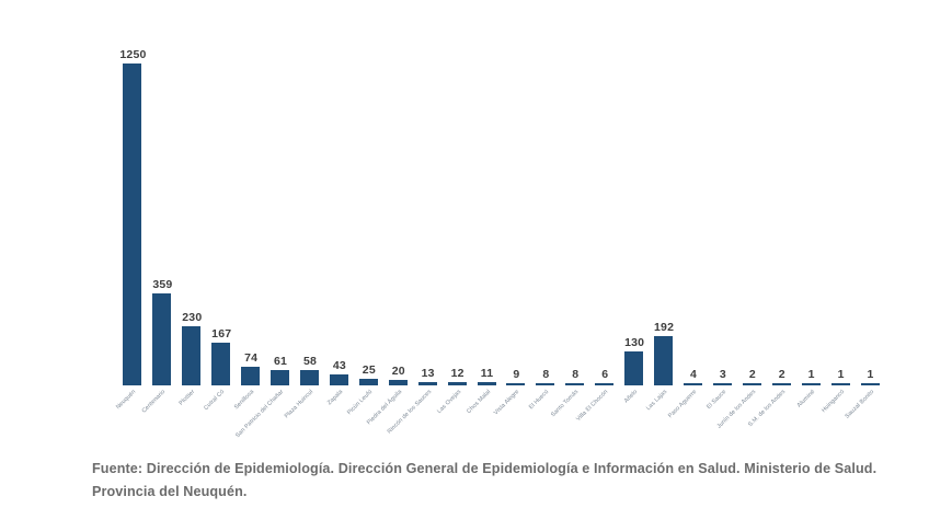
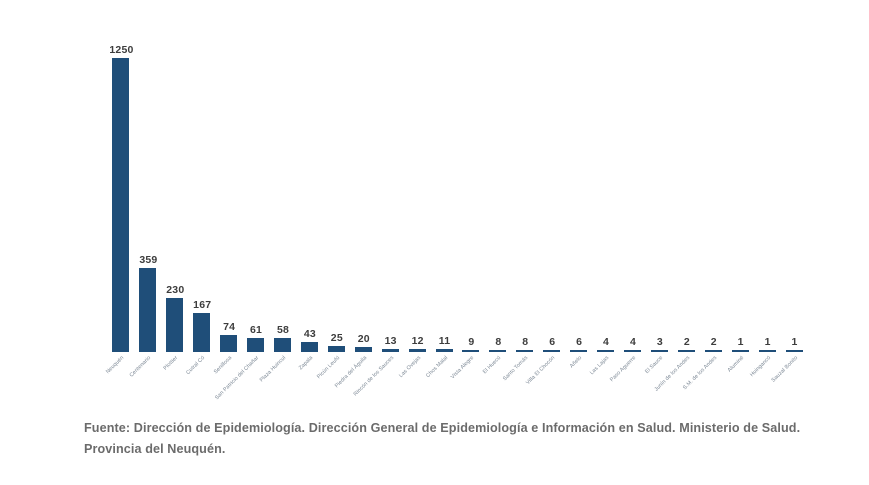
Añelo: 130 -> 6
Las Lajas: 192 -> 4
